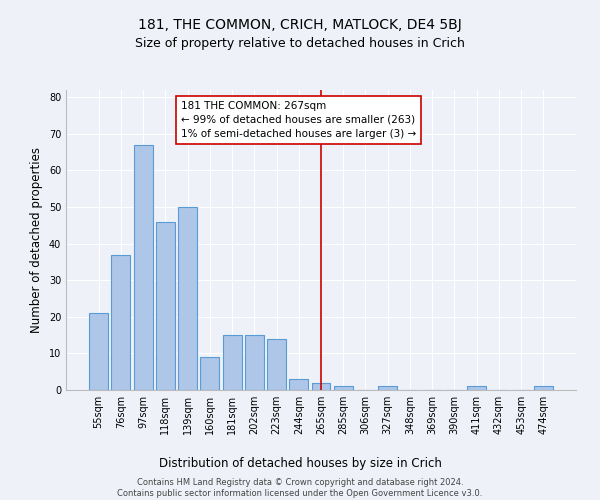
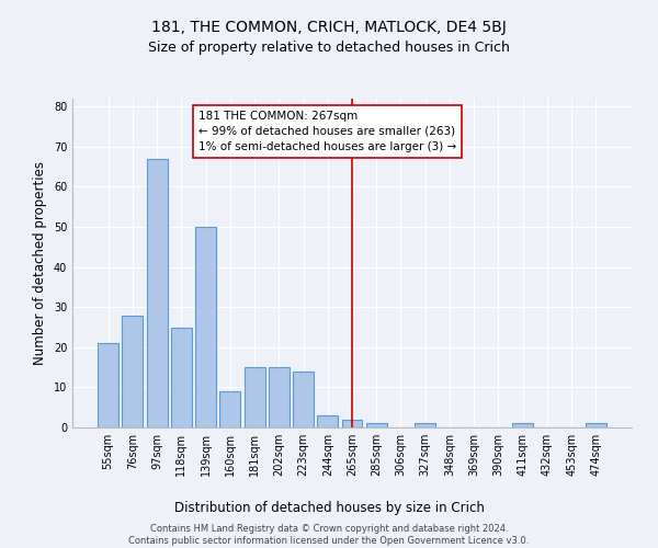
76sqm: 37 -> 28
118sqm: 46 -> 25
